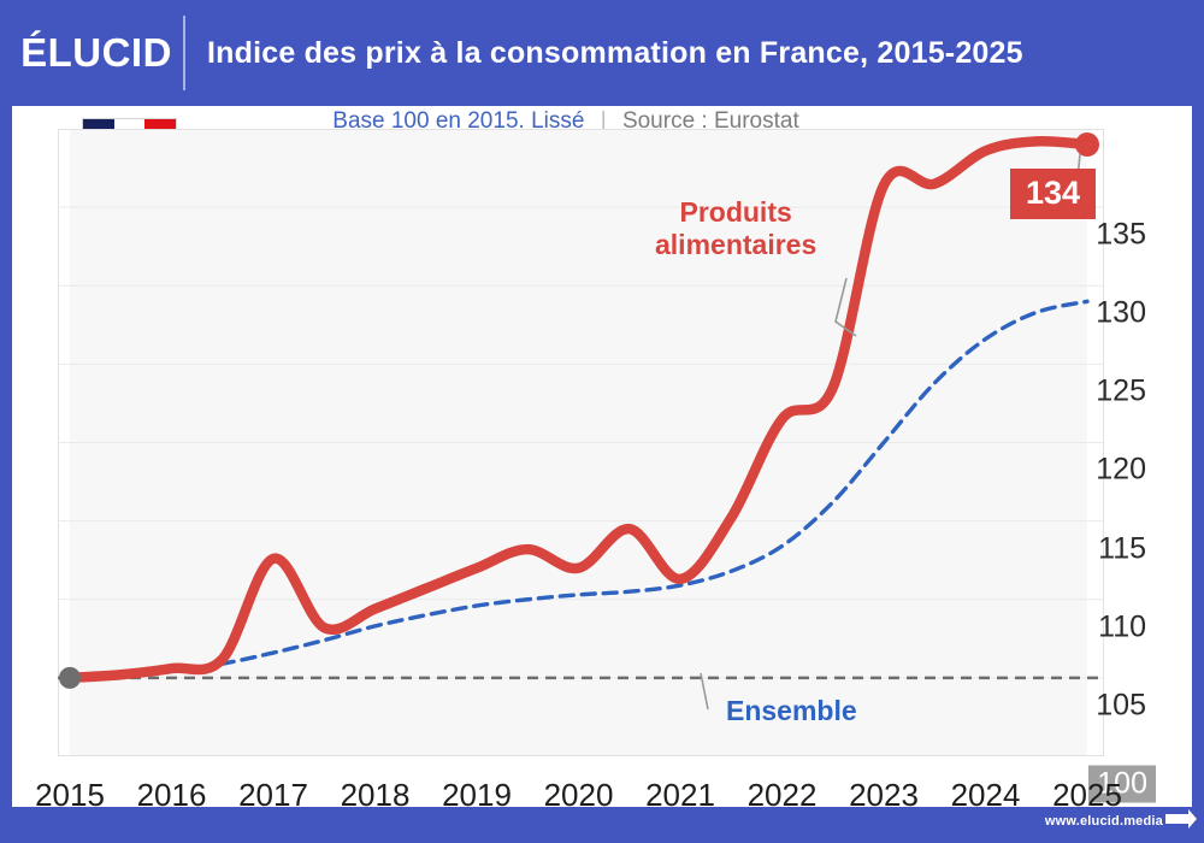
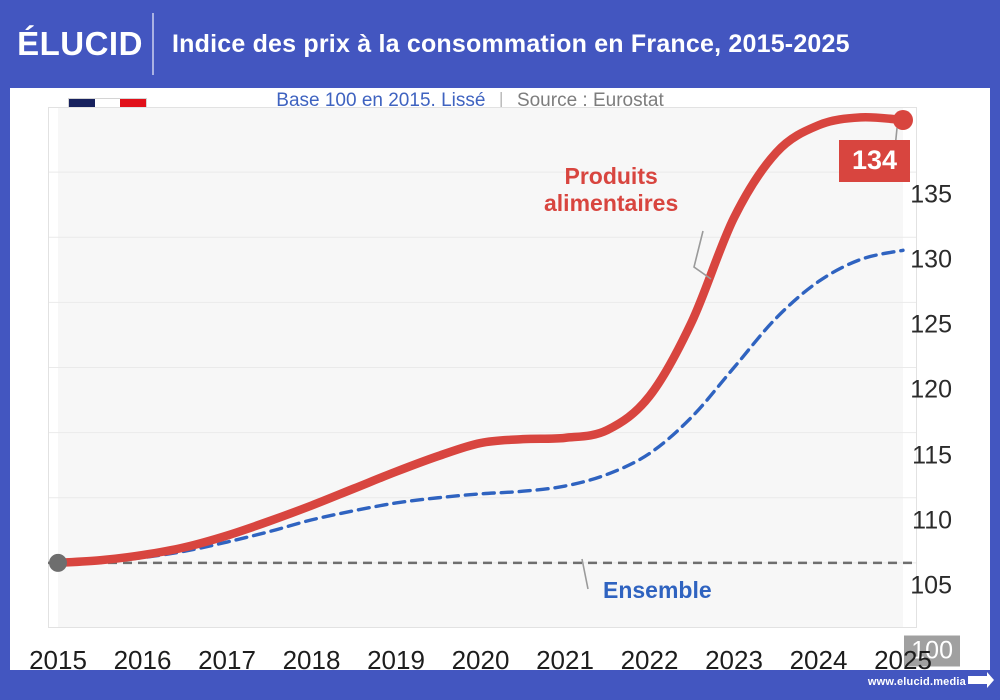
Produits alimentaires/2017: 107.6 -> 102.1
Produits alimentaires/2020: 107.0 -> 109.2
Produits alimentaires/2021: 106.3 -> 109.6
Produits alimentaires/2022: 116.5 -> 112.8
Produits alimentaires/2023: 131.4 -> 126.5
